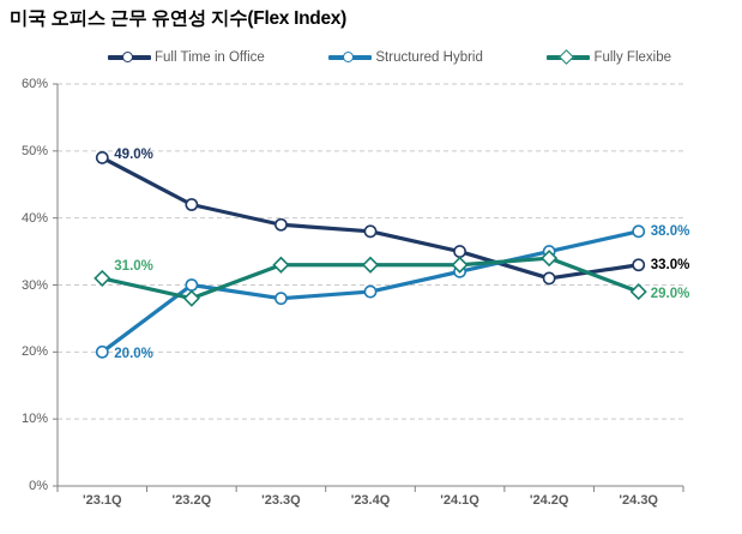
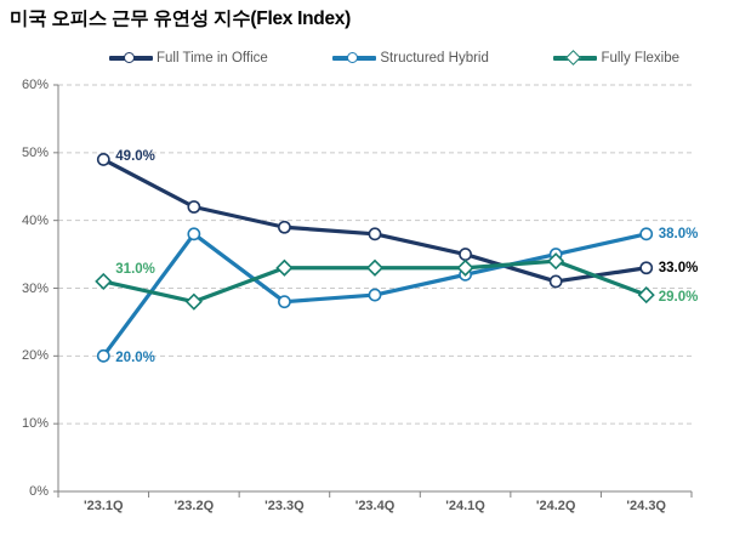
Structured Hybrid/'23.2Q: 30% -> 38%
